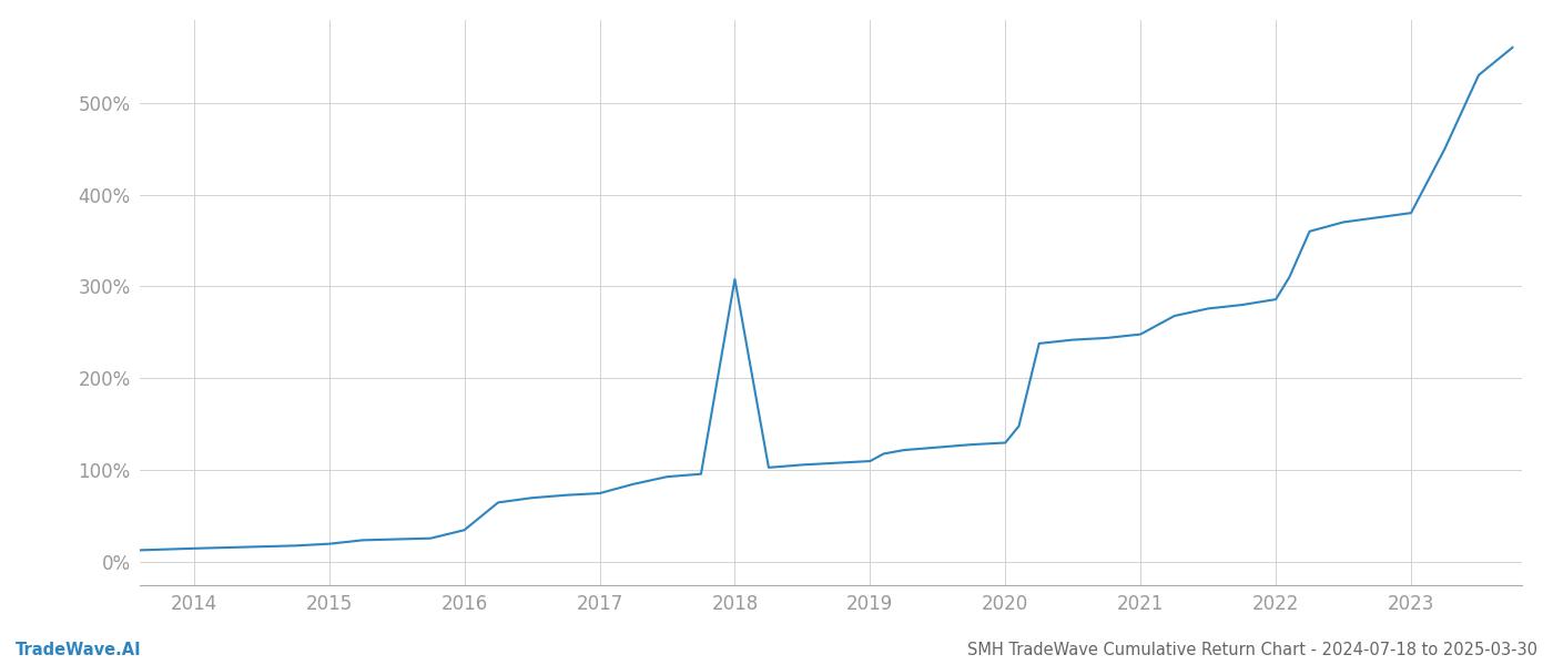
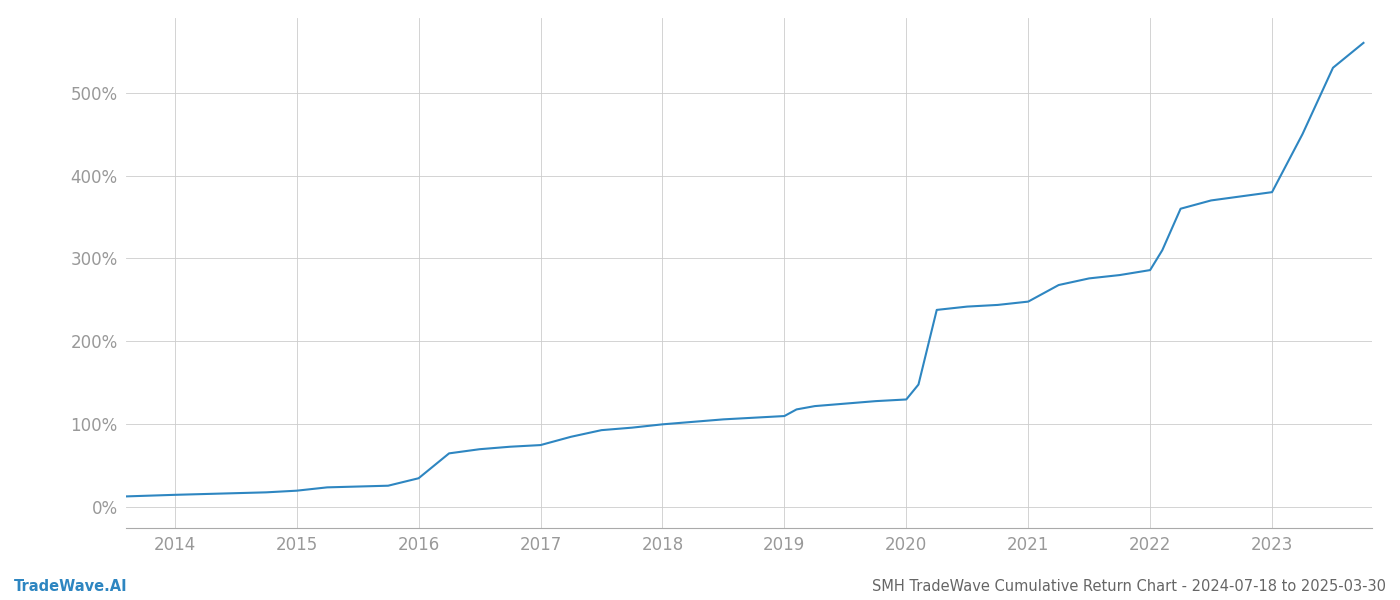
2018: 308% -> 100%
